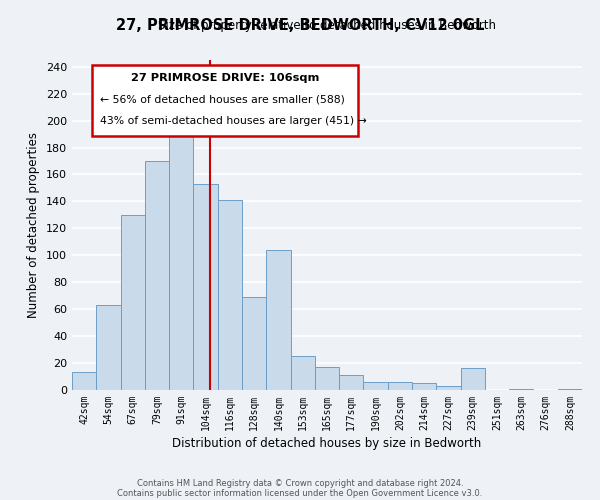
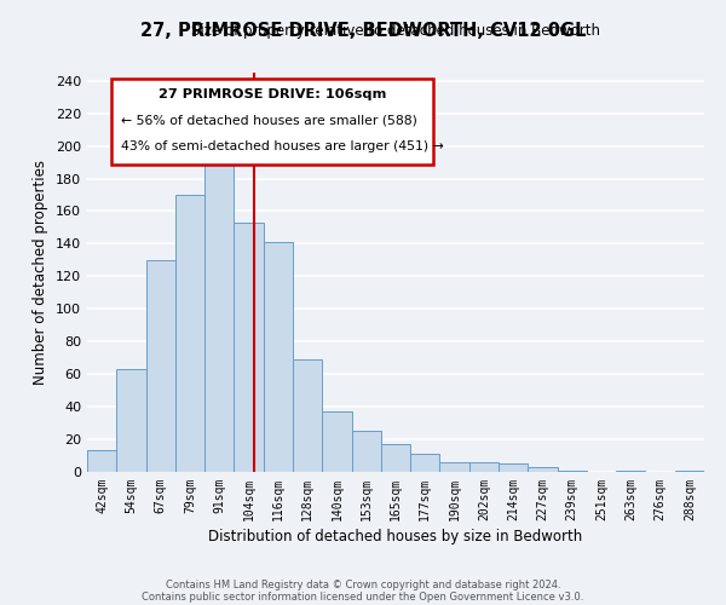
140sqm: 104 -> 37
239sqm: 16 -> 1
